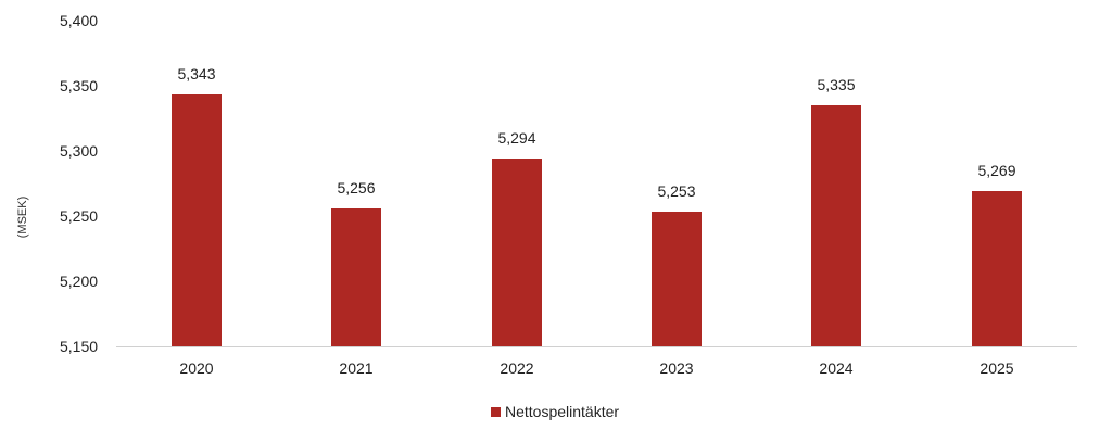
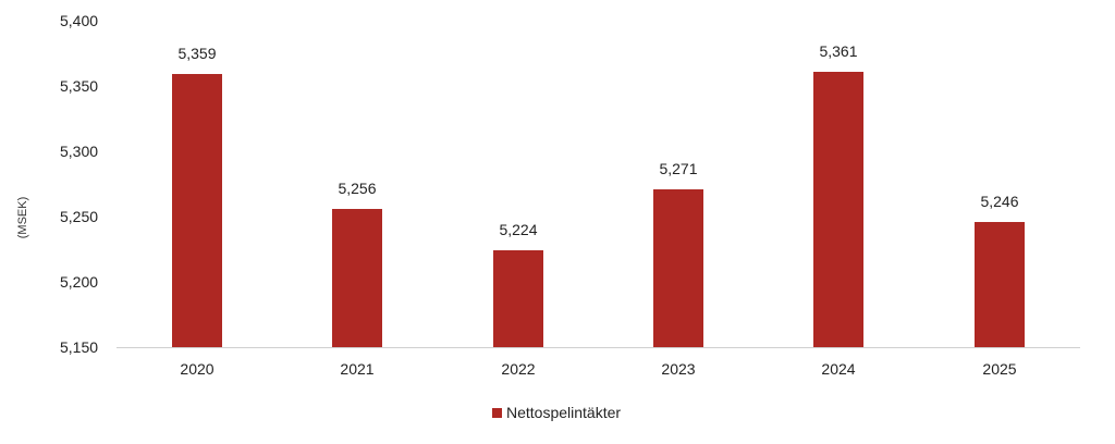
2020: 5,343 -> 5,359
2022: 5,294 -> 5,224
2023: 5,253 -> 5,271
2024: 5,335 -> 5,361
2025: 5,269 -> 5,246
